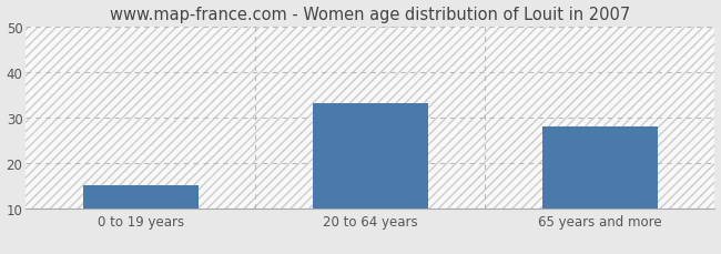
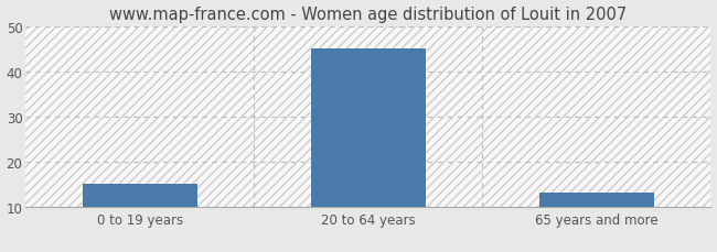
20 to 64 years: 33 -> 45
65 years and more: 28 -> 13
